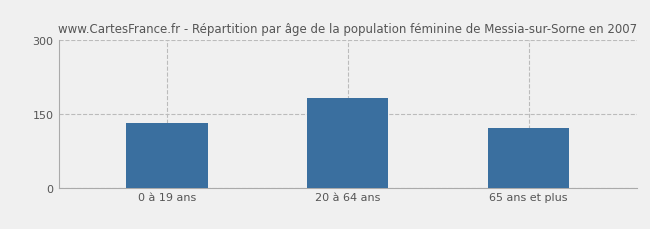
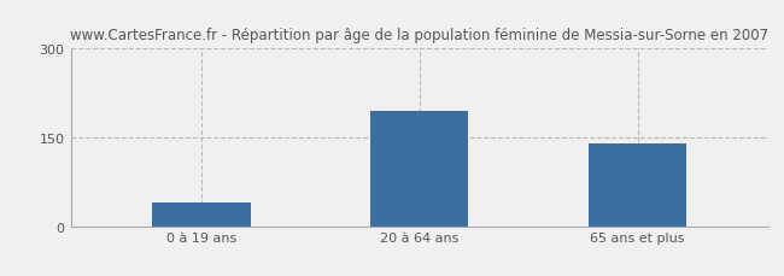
0 à 19 ans: 132 -> 40
20 à 64 ans: 183 -> 195
65 ans et plus: 122 -> 140
